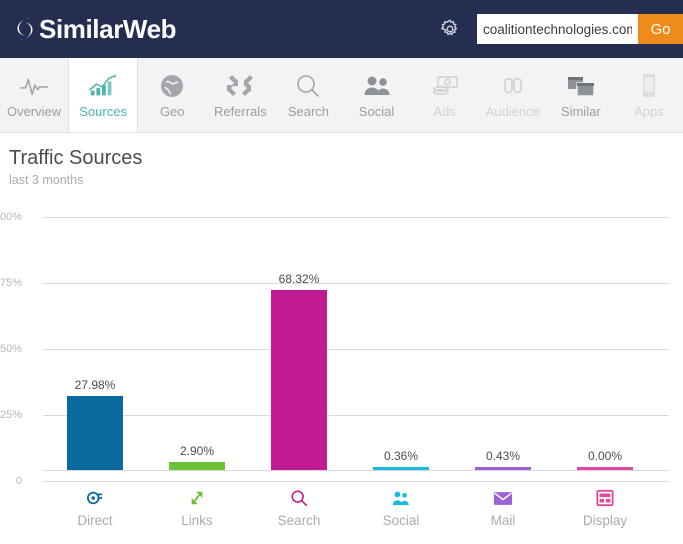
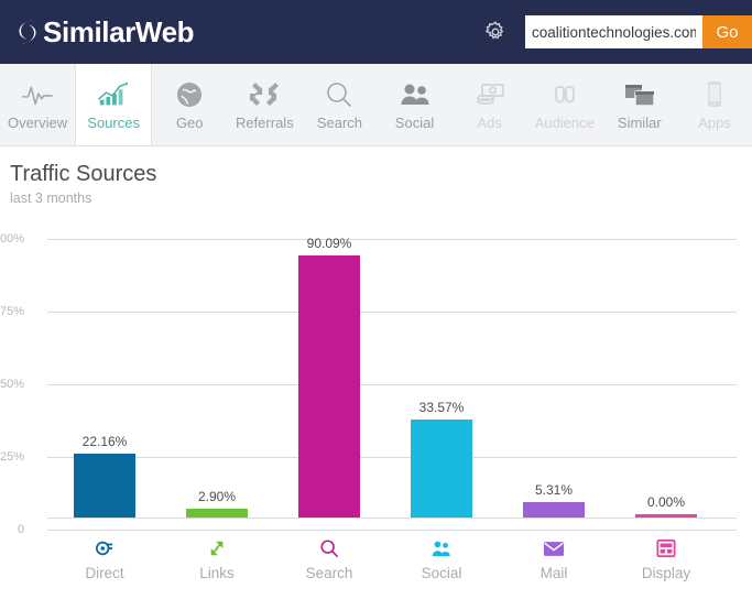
Direct: 27.98% -> 22.16%
Search: 68.32% -> 90.09%
Social: 0.36% -> 33.57%
Mail: 0.43% -> 5.31%
